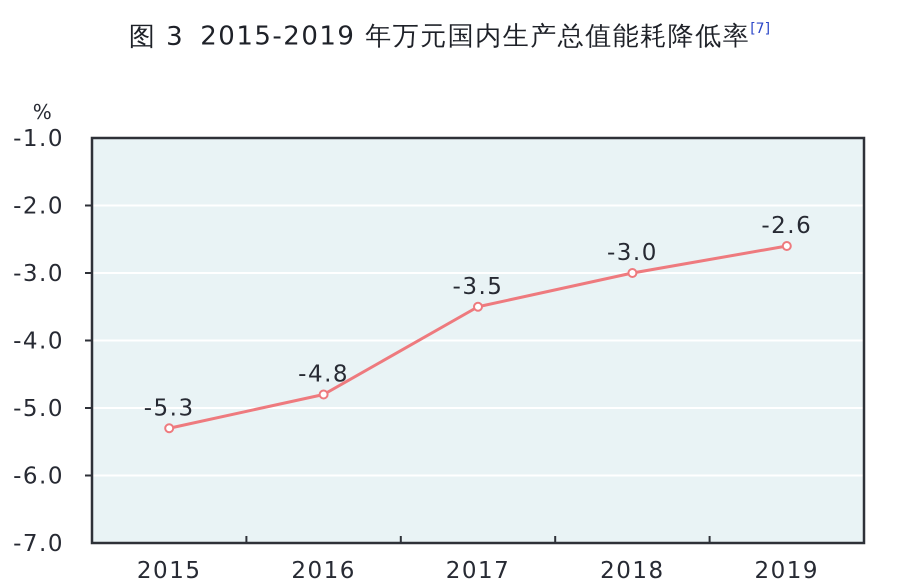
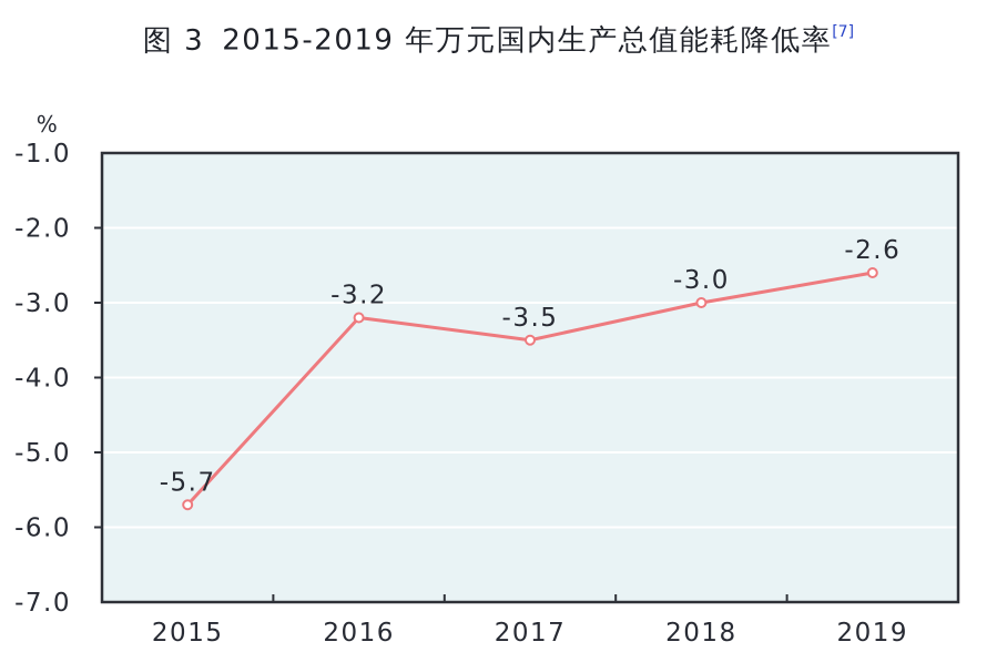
2015: -5.3 -> -5.7
2016: -4.8 -> -3.2
